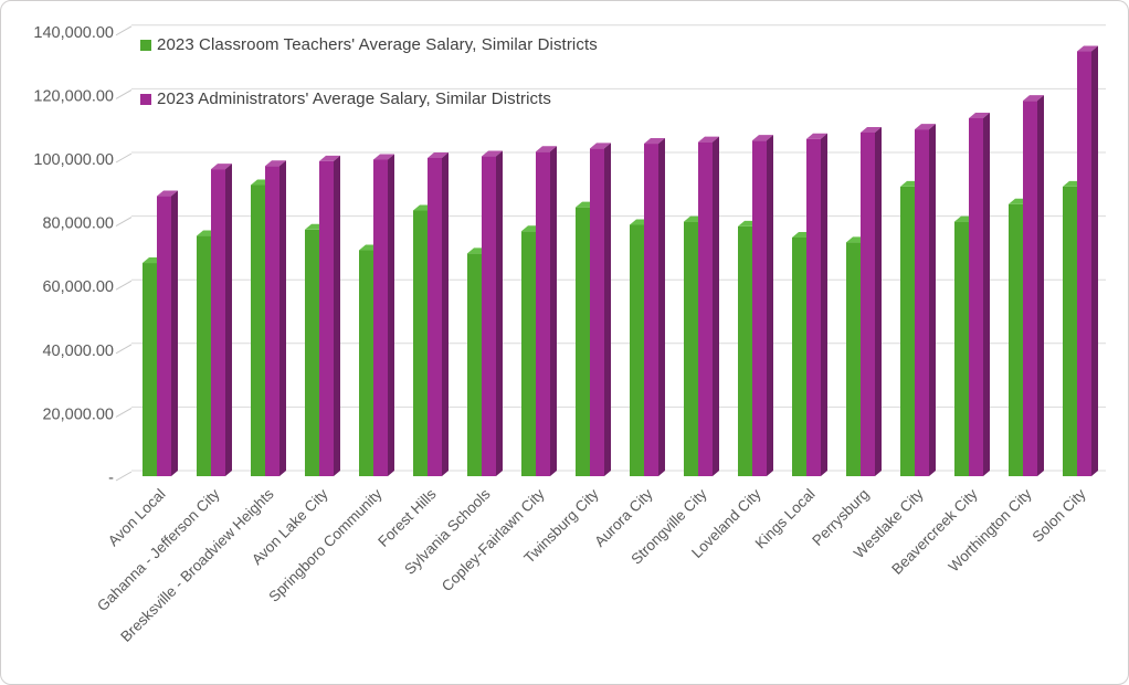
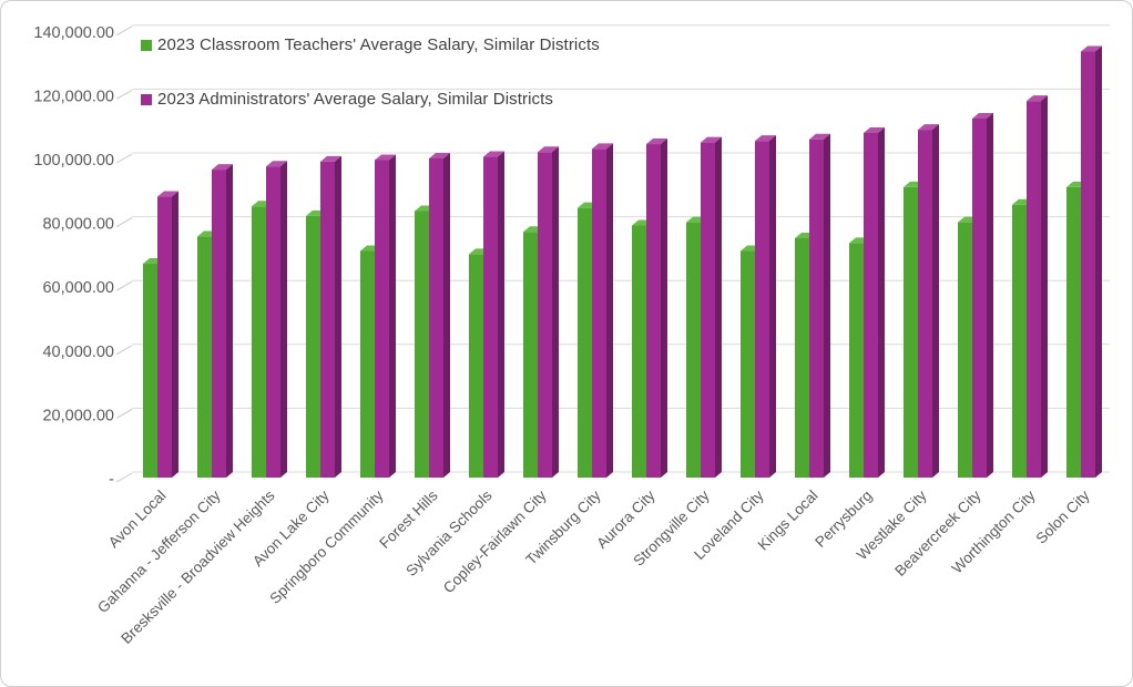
2023 Classroom Teachers' Average Salary, Similar Districts/Bresksville - Broadview Heights: 92000 -> 85000
2023 Classroom Teachers' Average Salary, Similar Districts/Avon Lake City: 78000 -> 82000
2023 Classroom Teachers' Average Salary, Similar Districts/Loveland City: 78000 -> 71000
